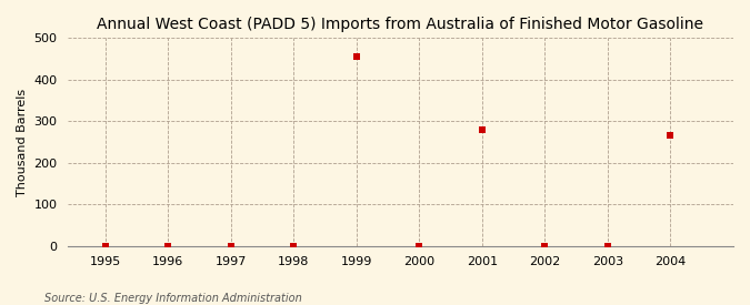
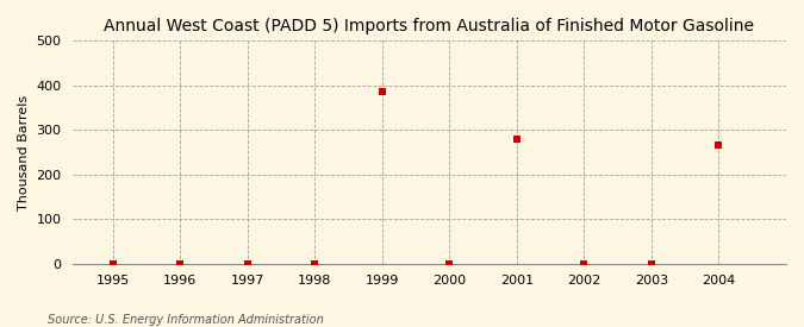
1999: 455 -> 385
